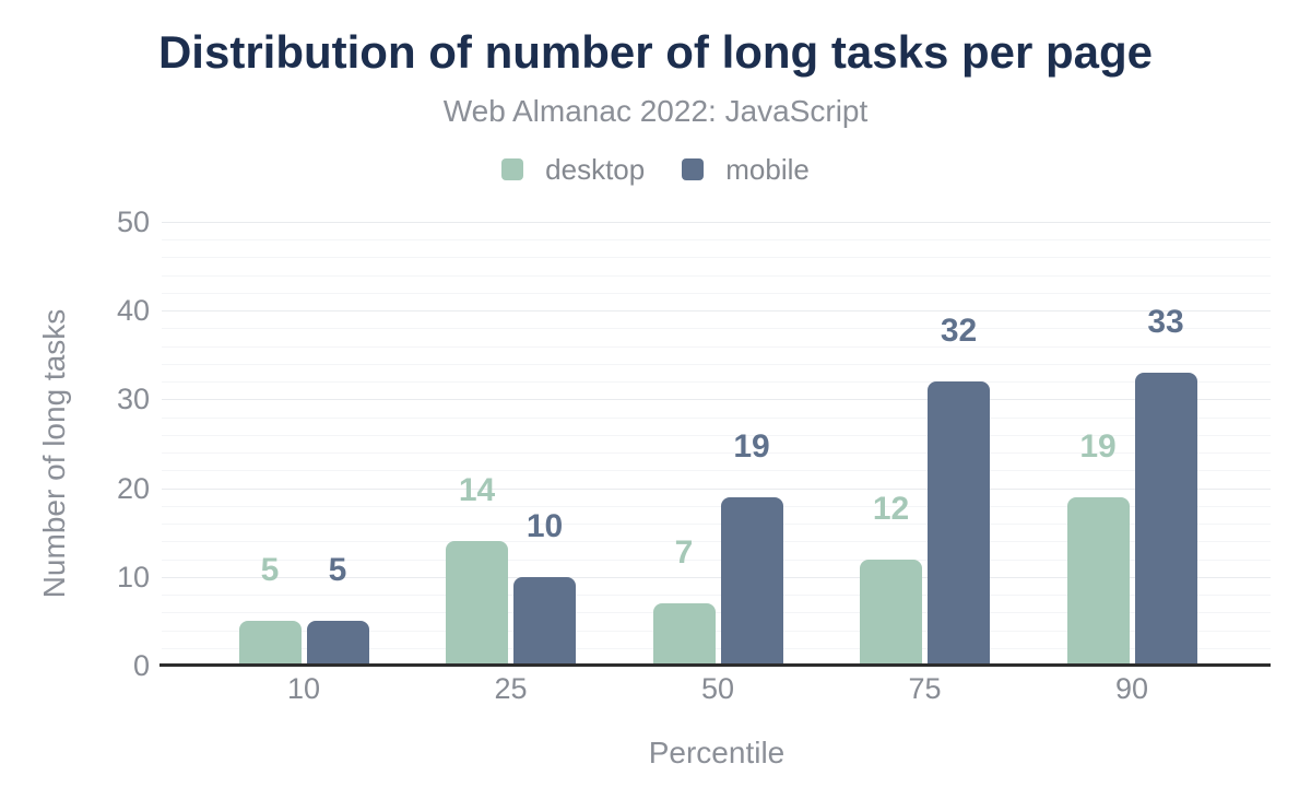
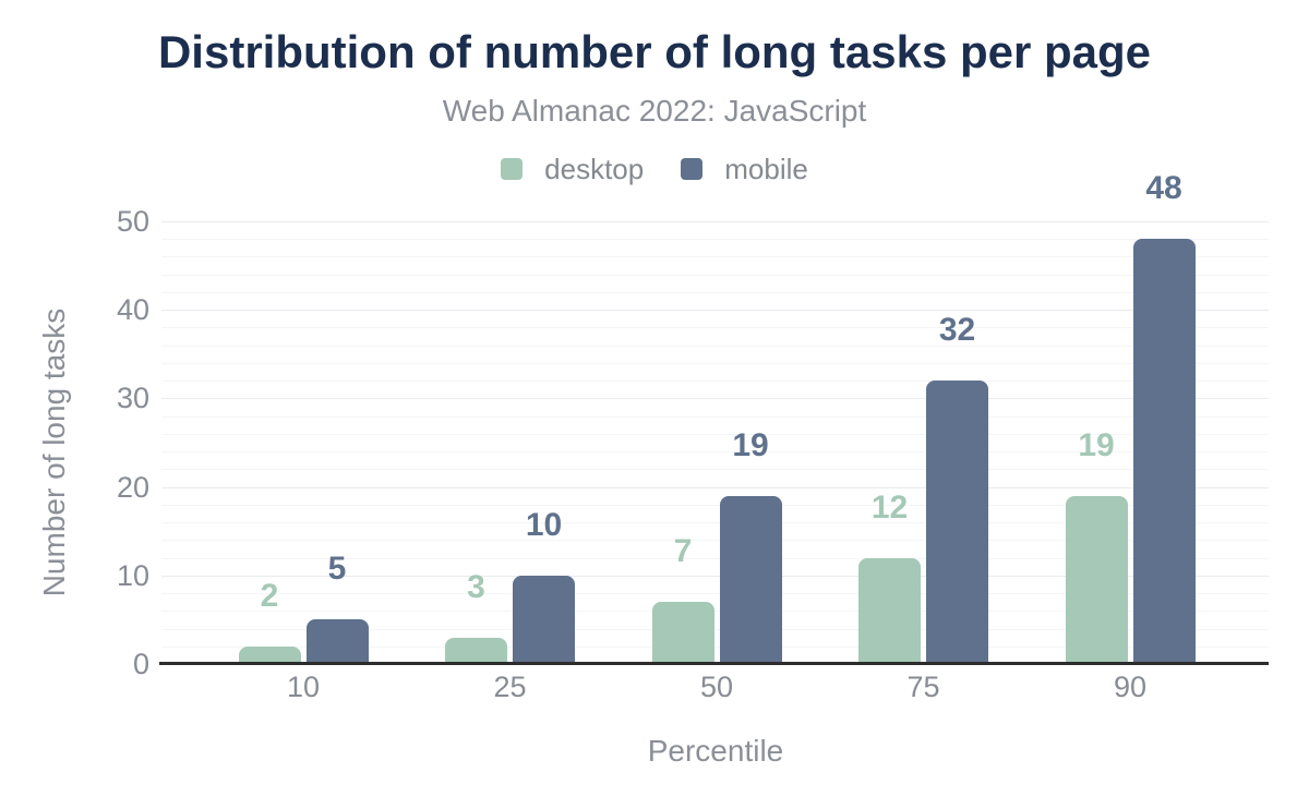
desktop/10: 5 -> 2
desktop/25: 14 -> 3
mobile/90: 33 -> 48
